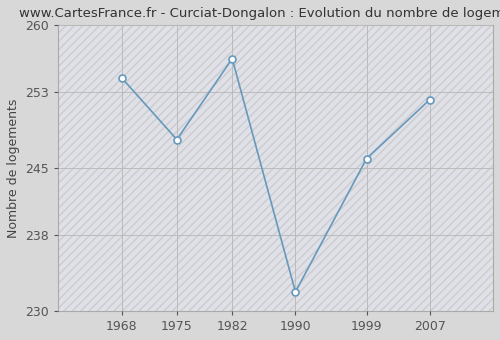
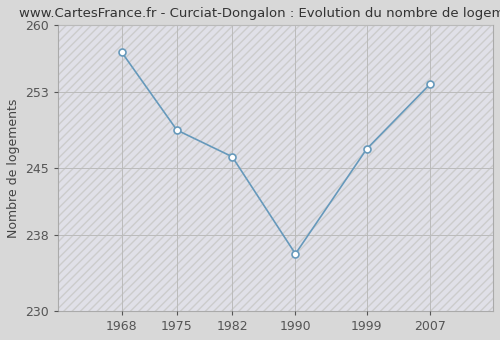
1968: 254.5 -> 257.2
1975: 248.0 -> 249.0
1982: 256.5 -> 246.2
1990: 232.0 -> 236.0
1999: 246.0 -> 247.0
2007: 252.2 -> 253.8
